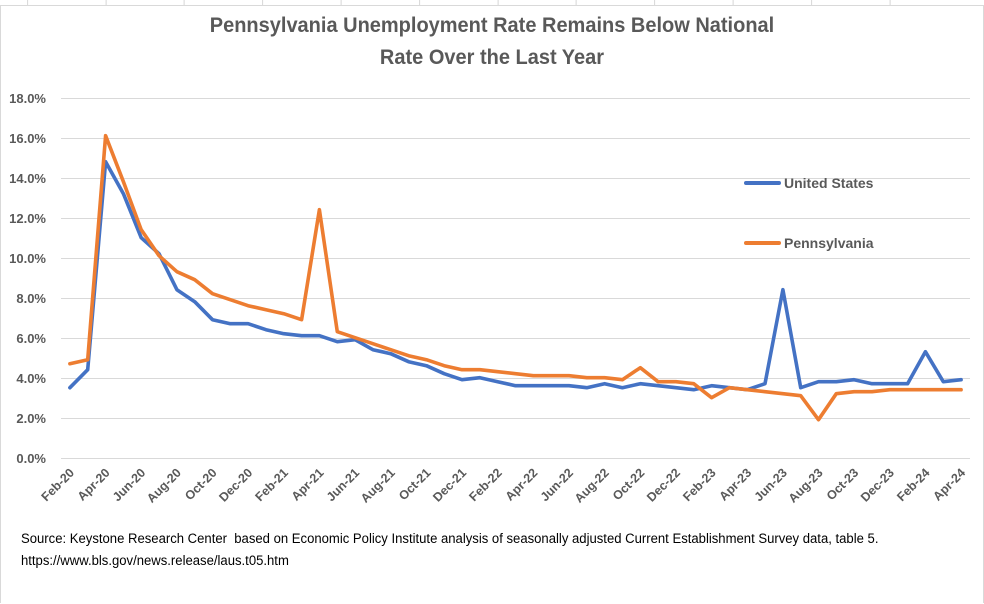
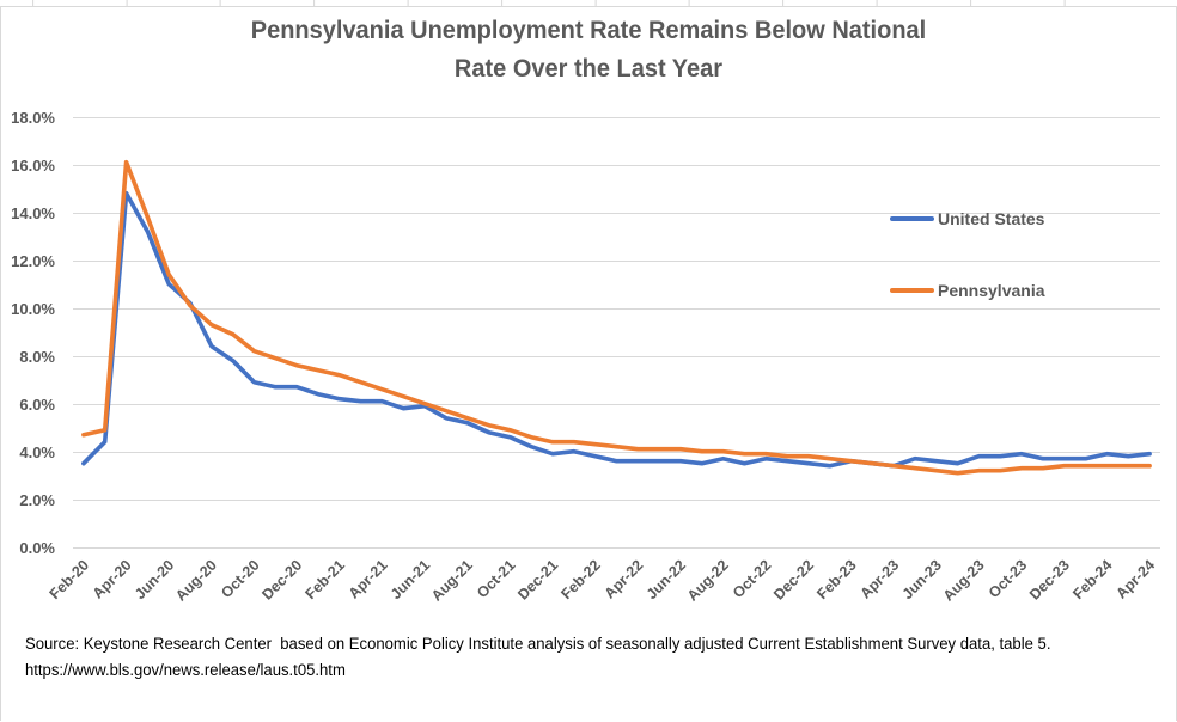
Pennsylvania/Apr-21: 12.4% -> 6.6%
Pennsylvania/Oct-22: 4.5% -> 3.9%
Pennsylvania/Feb-23: 3.0% -> 3.6%
United States/Jun-23: 8.4% -> 3.6%
Pennsylvania/Aug-23: 1.9% -> 3.2%
United States/Feb-24: 5.3% -> 3.9%
